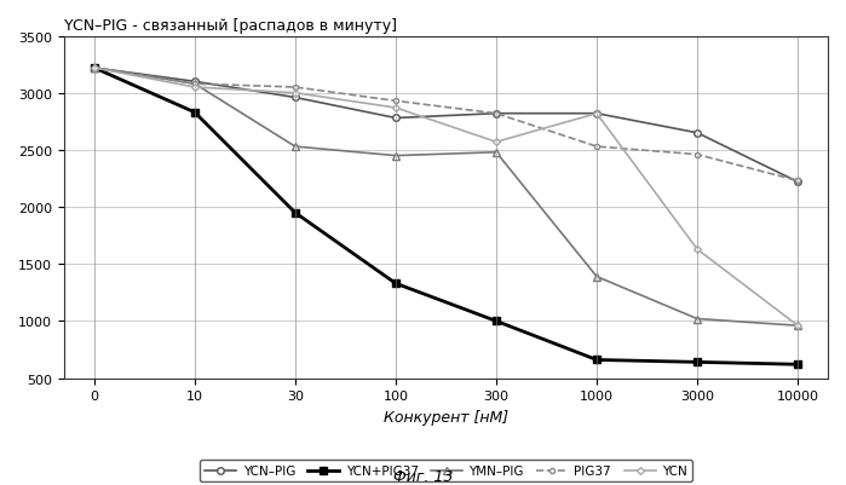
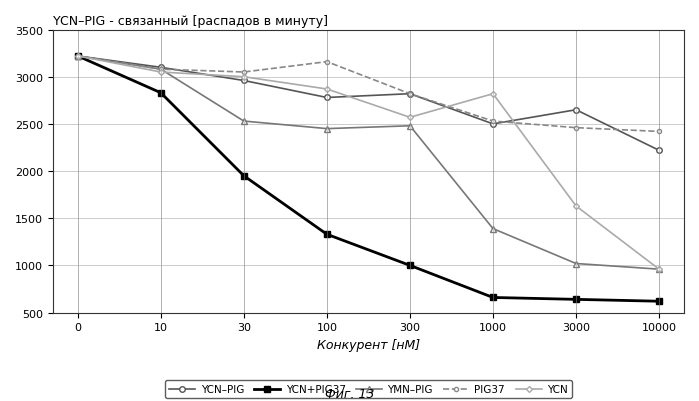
PIG37/100: 2930 -> 3160
YCN–PIG/1000: 2820 -> 2500
PIG37/10000: 2230 -> 2420
